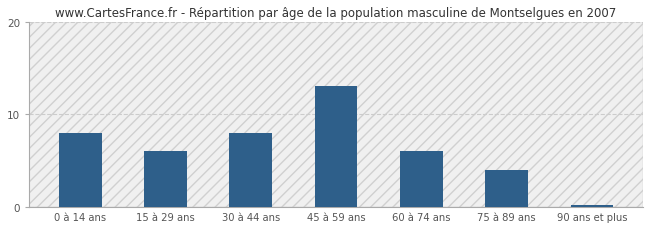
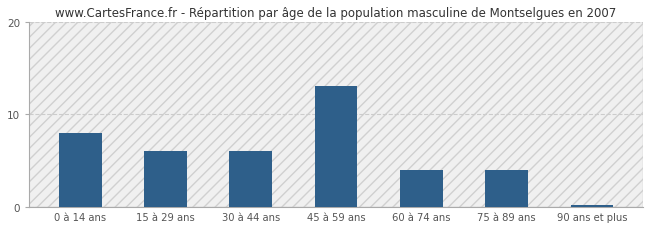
30 à 44 ans: 8.0 -> 6.0
60 à 74 ans: 6.0 -> 4.0
